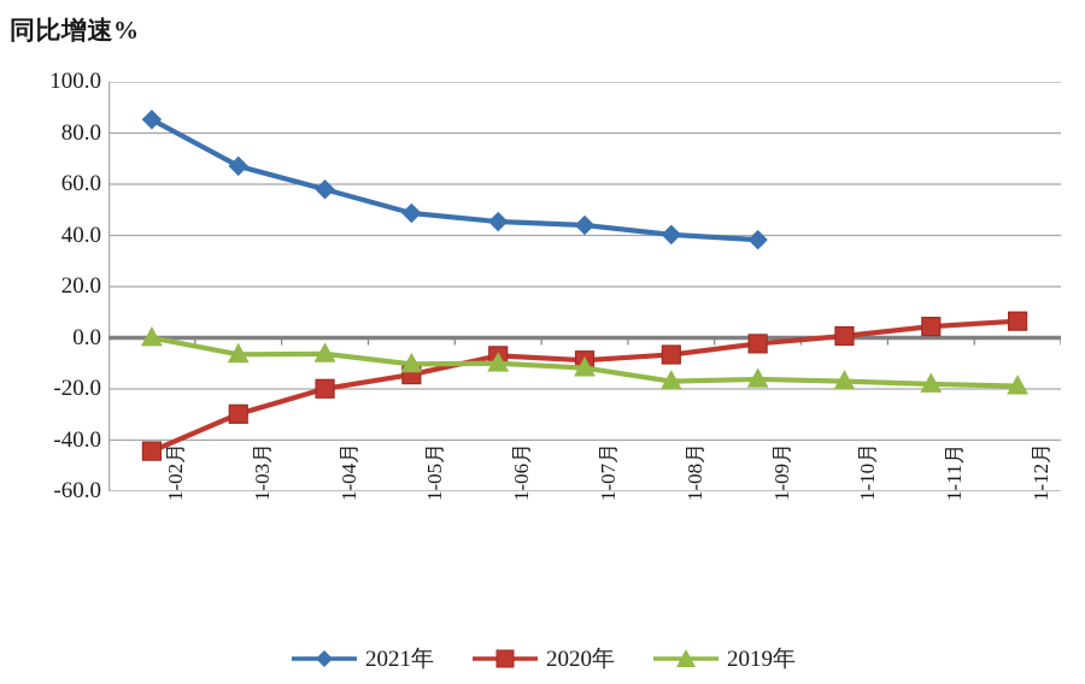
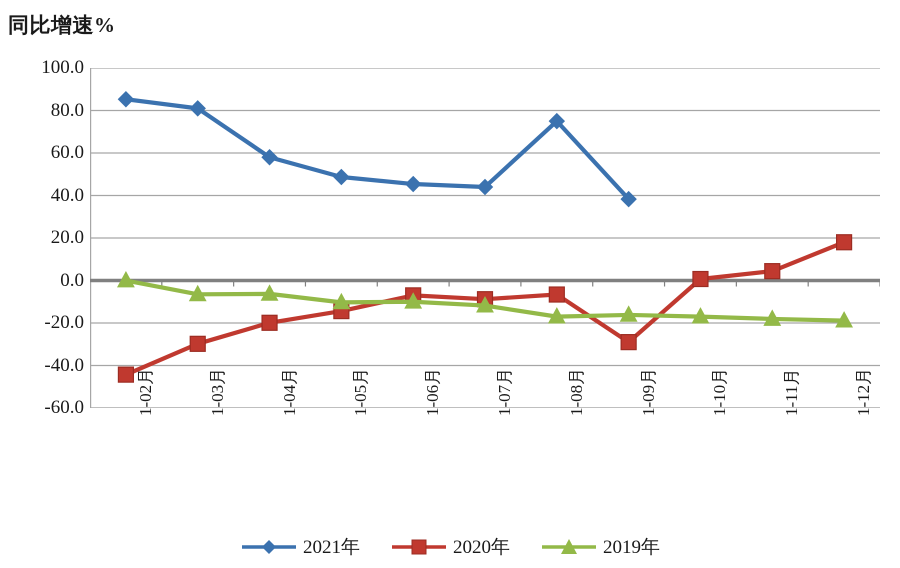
2021年/1-03月: 67 -> 81
2021年/1-08月: 40 -> 75
2020年/1-09月: -2 -> -29
2020年/1-12月: 6 -> 18
